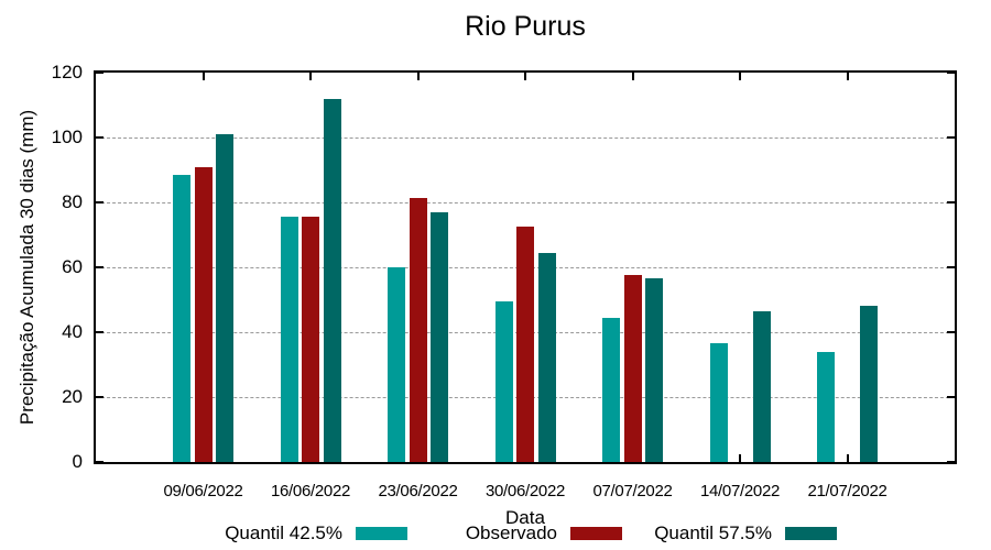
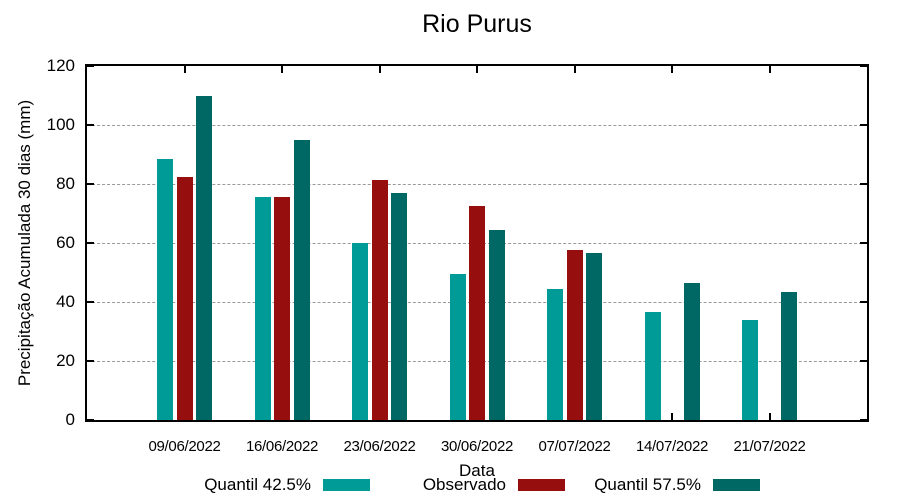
Observado/09/06/2022: 91 -> 82
Quantil 57.5%/09/06/2022: 101 -> 110
Quantil 57.5%/16/06/2022: 112 -> 95
Quantil 57.5%/21/07/2022: 48 -> 44
